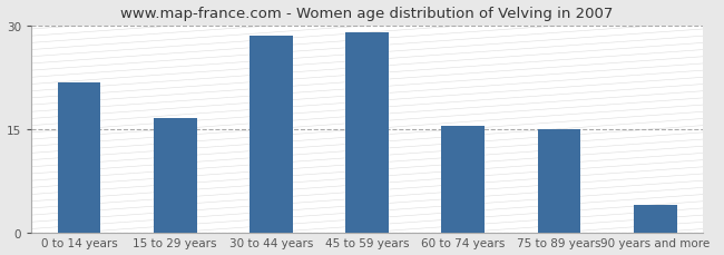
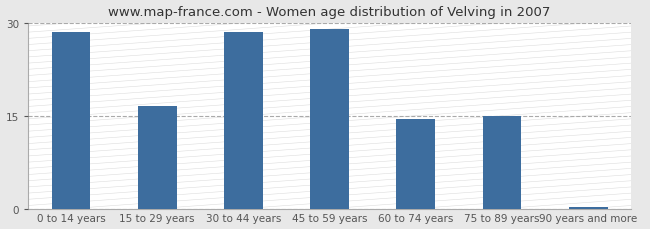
0 to 14 years: 21.8 -> 28.5
60 to 74 years: 15.4 -> 14.4
90 years and more: 4.0 -> 0.3
